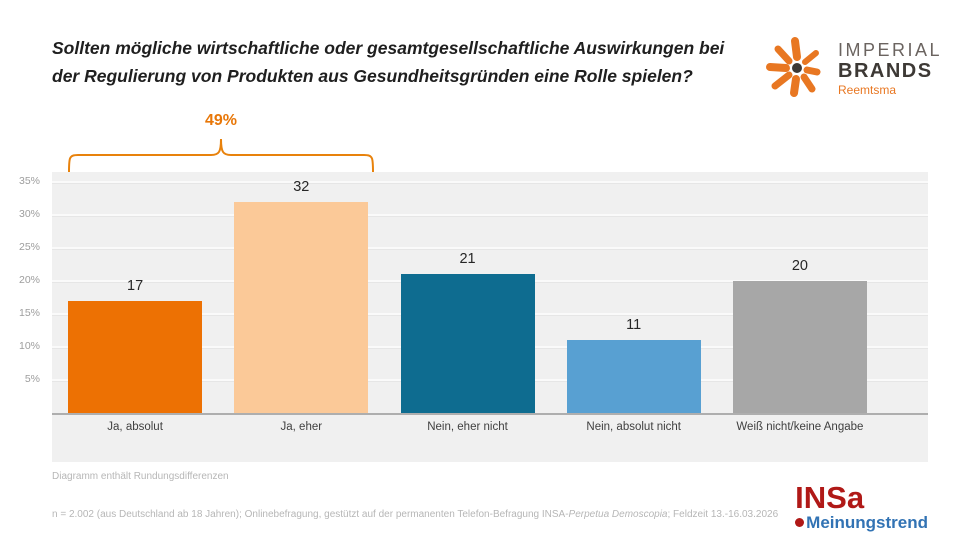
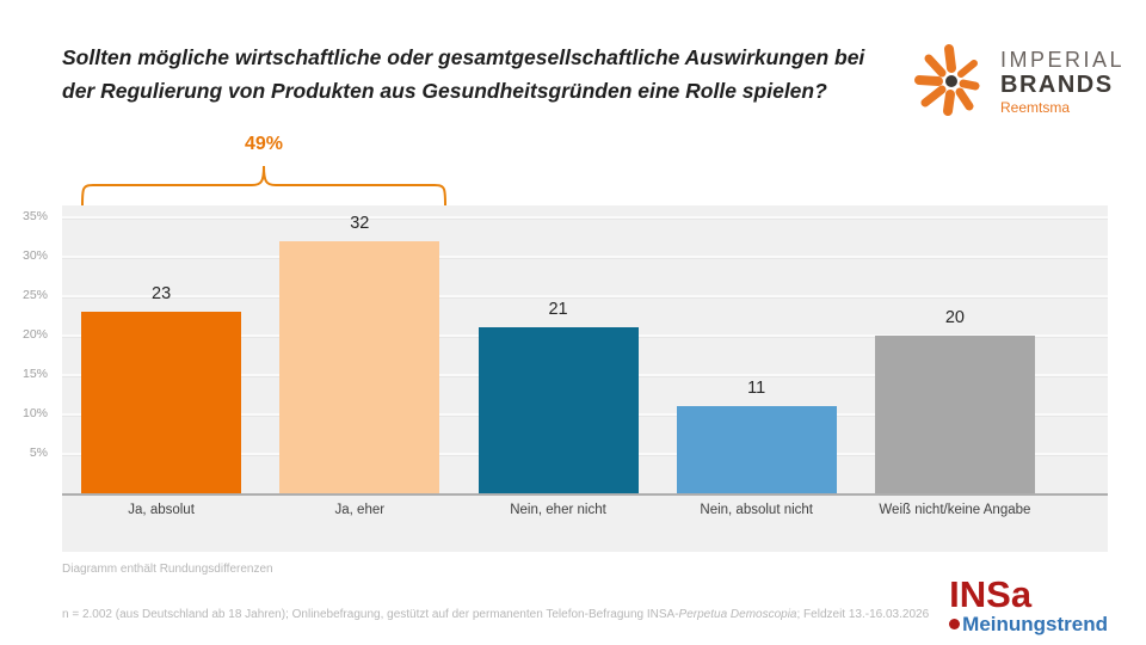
Ja, absolut: 17 -> 23
